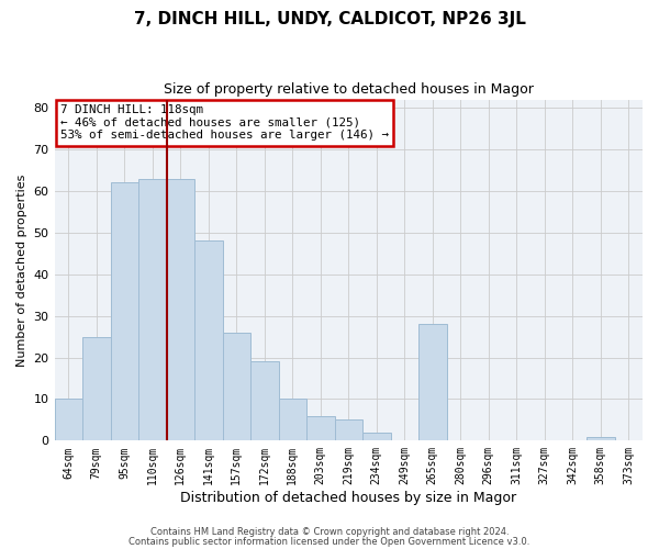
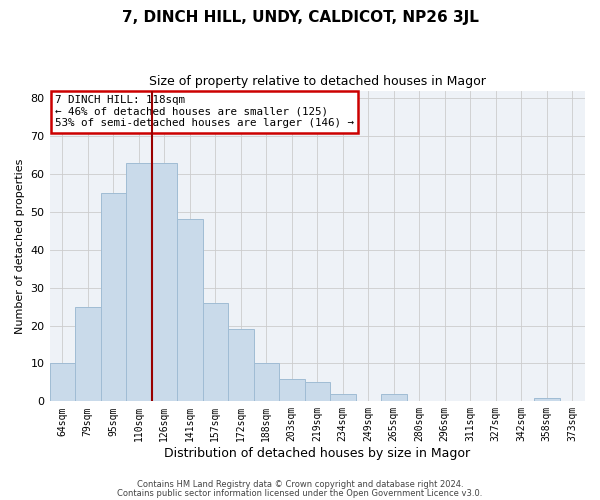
95sqm: 62 -> 55
265sqm: 28 -> 2
